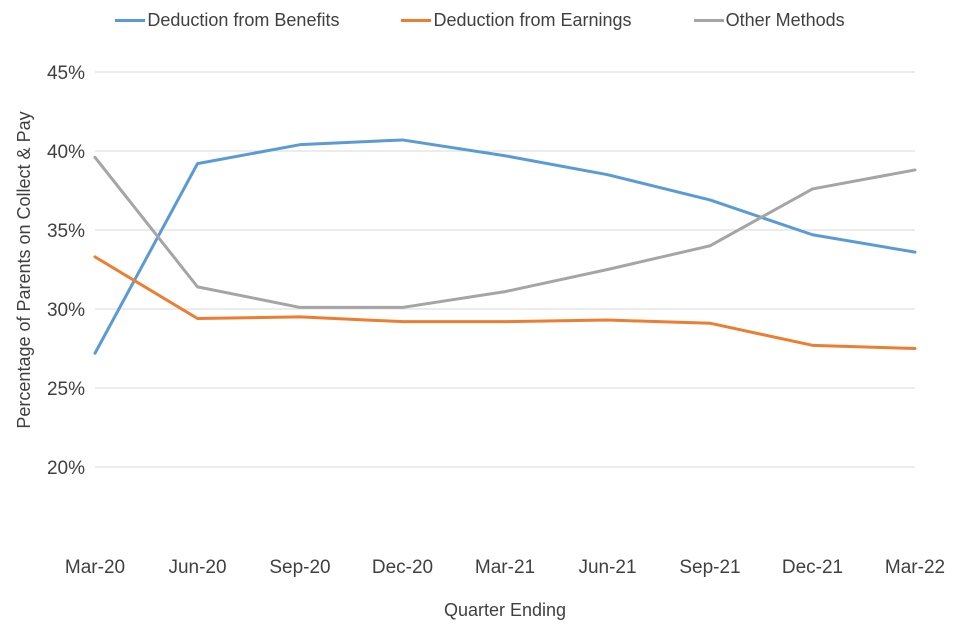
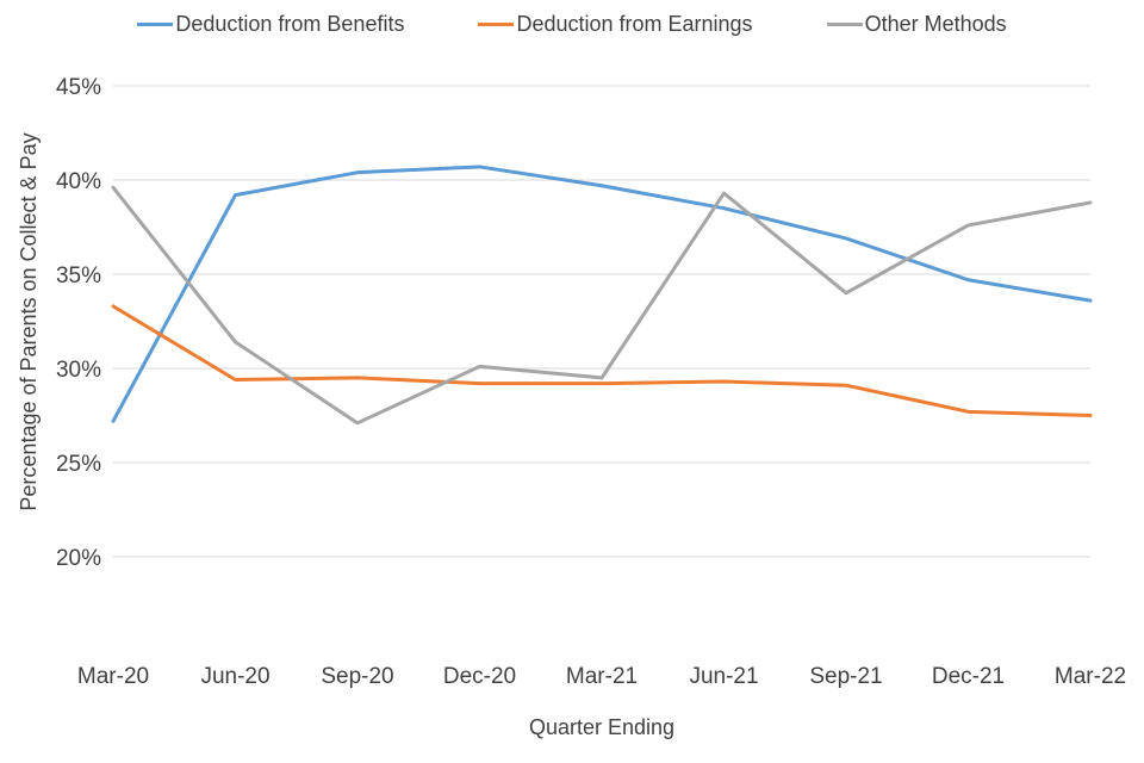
Other Methods/Sep-20: 30.1% -> 27.1%
Other Methods/Mar-21: 31.1% -> 29.5%
Other Methods/Jun-21: 32.5% -> 39.3%
